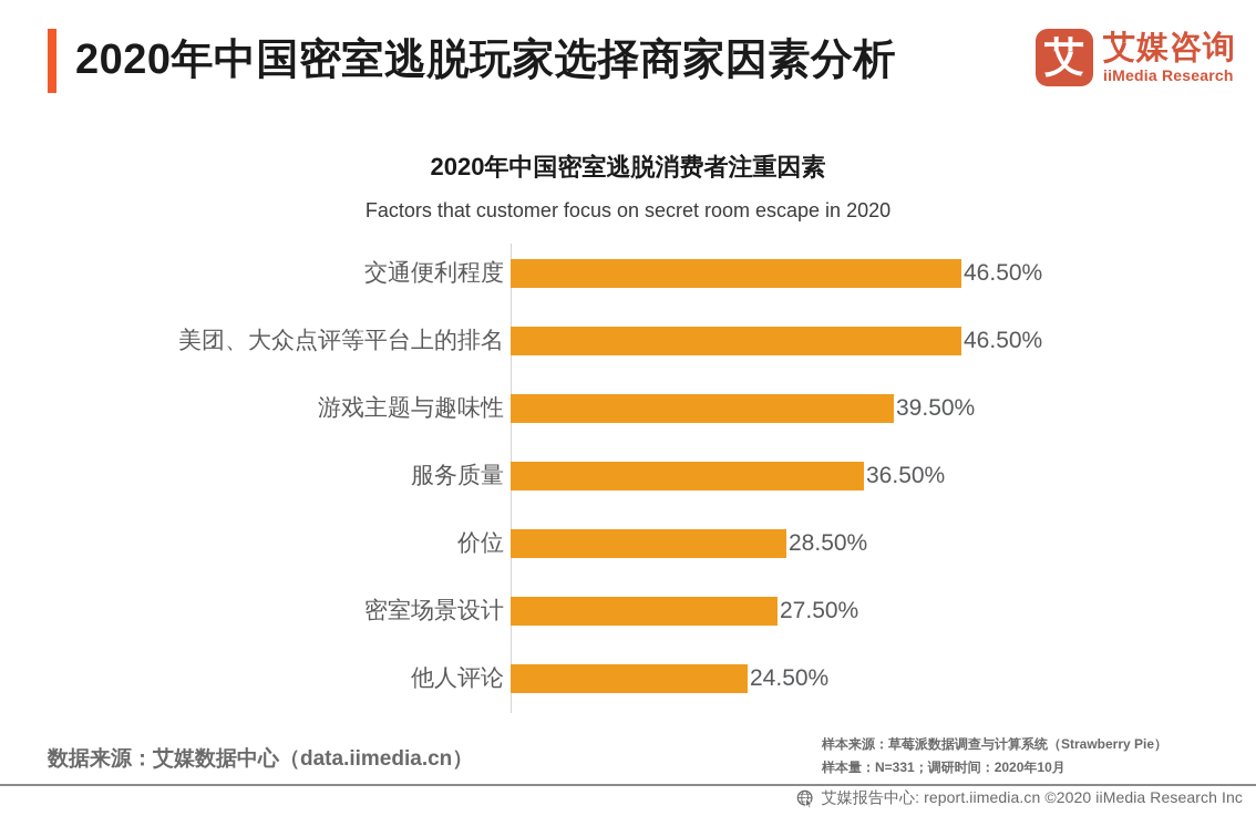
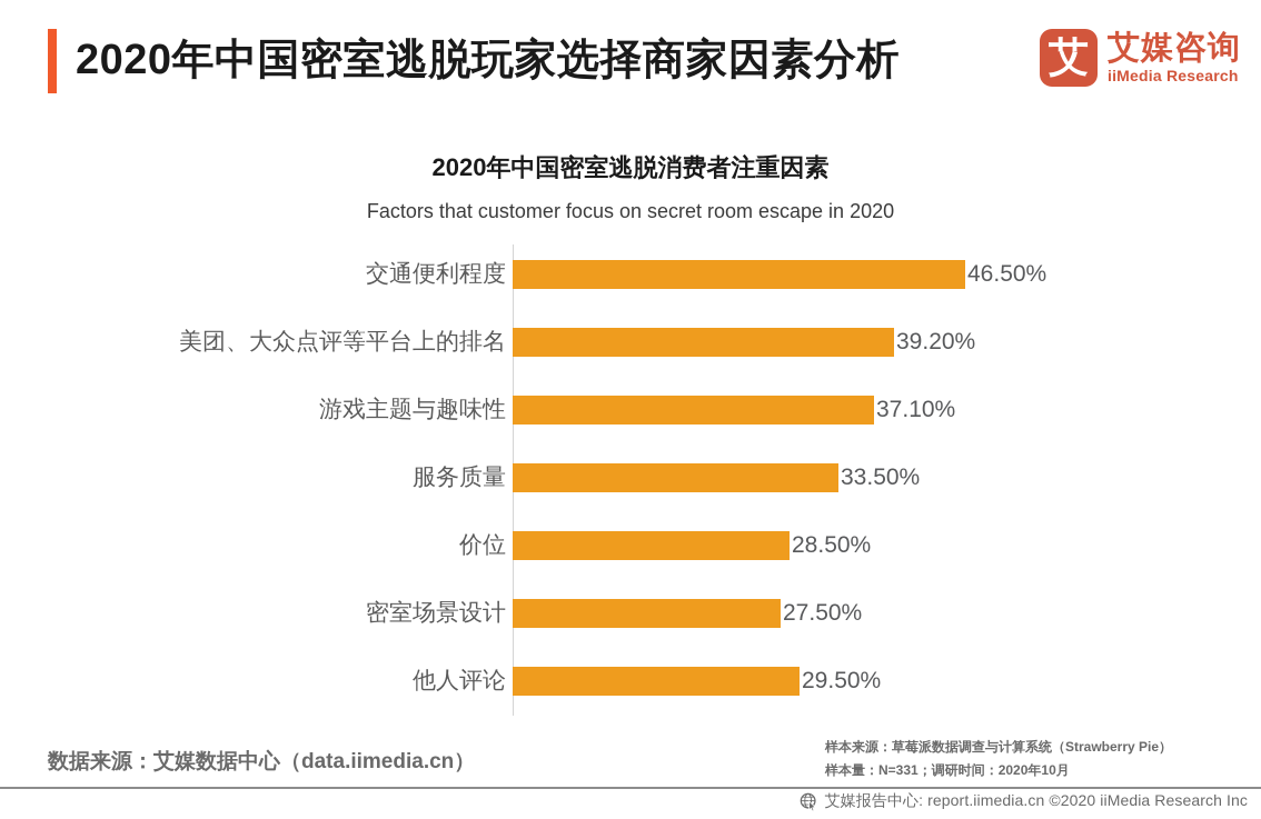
美团、大众点评等平台上的排名: 46.50% -> 39.20%
游戏主题与趣味性: 39.50% -> 37.10%
服务质量: 36.50% -> 33.50%
他人评论: 24.50% -> 29.50%
